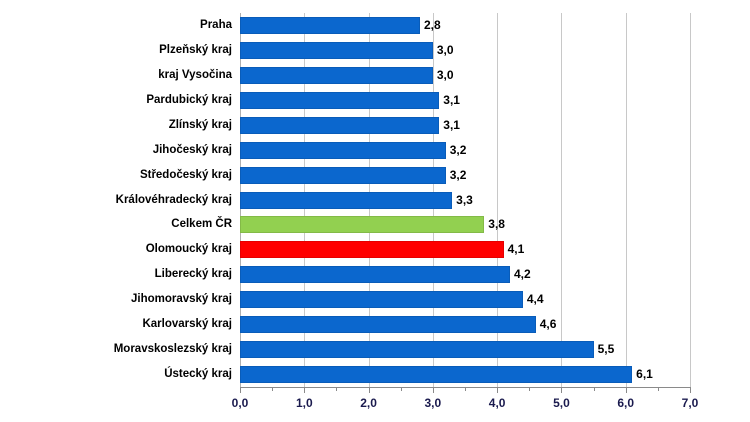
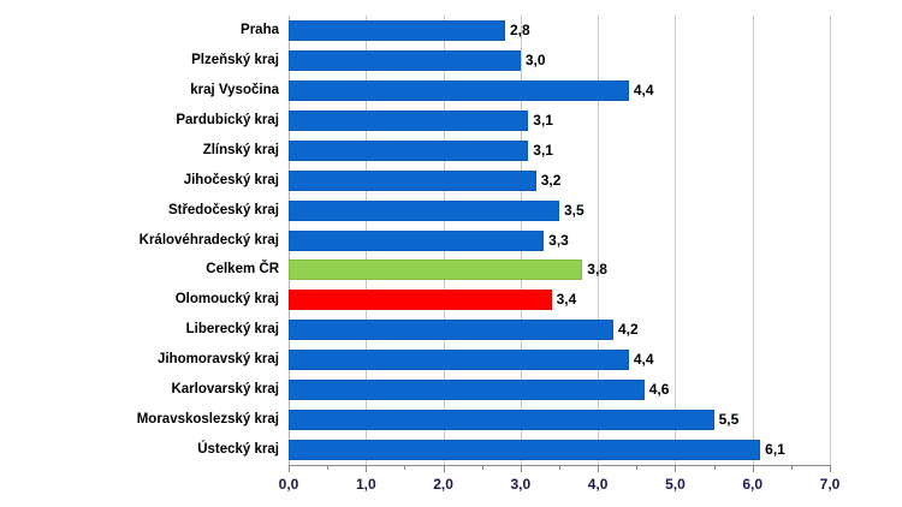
kraj Vysočina: 3,0 -> 4,4
Středočeský kraj: 3,2 -> 3,5
Olomoucký kraj: 4,1 -> 3,4
